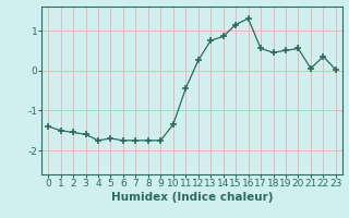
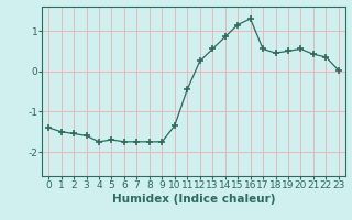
13: 0.75 -> 0.55
21: 0.05 -> 0.42
